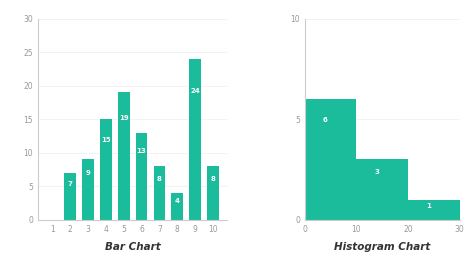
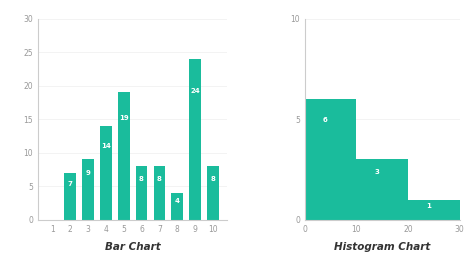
4: 15 -> 14
6: 13 -> 8
